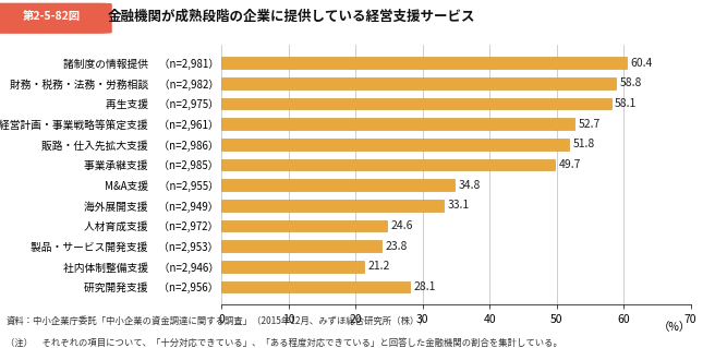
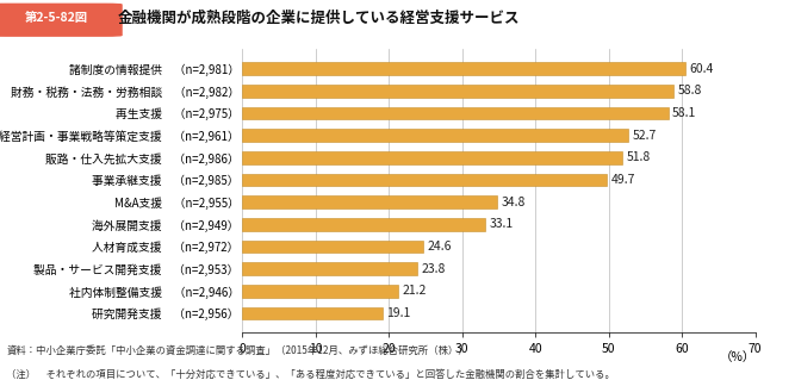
研究開発支援 （n=2,956）: 28.1 -> 19.1
